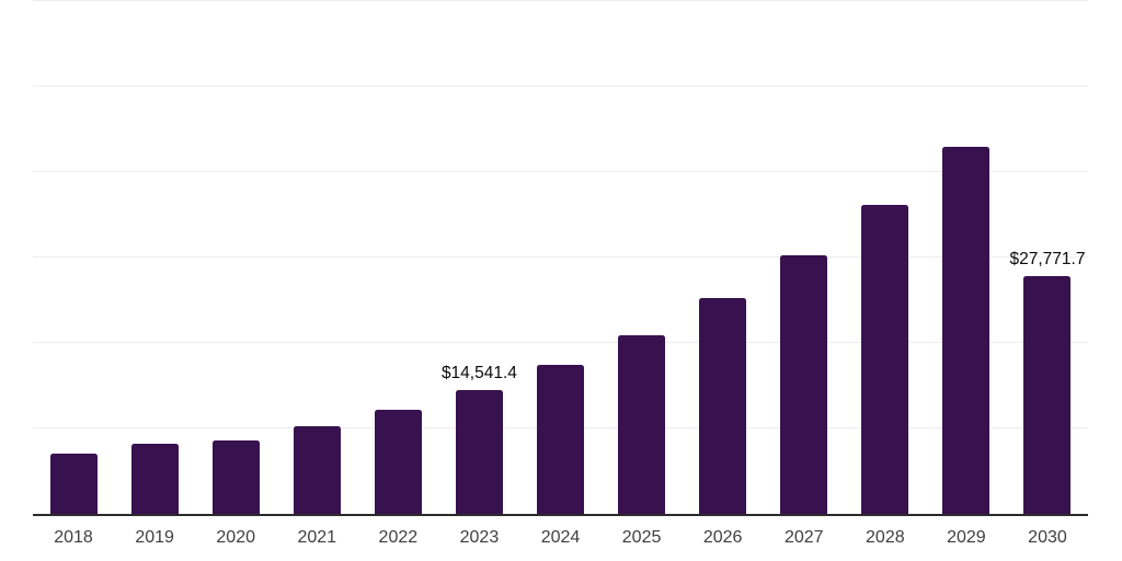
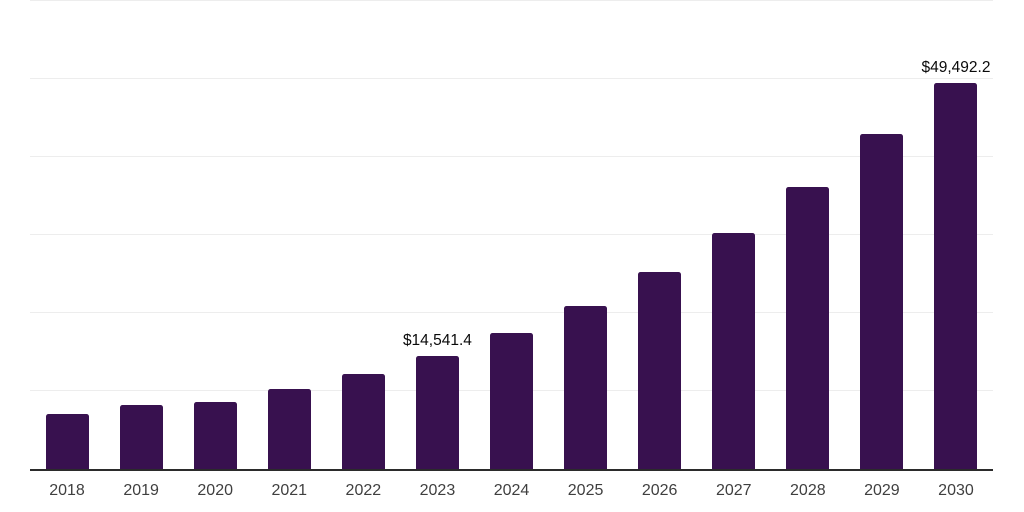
2030: $27,771.7 -> $49,492.2
